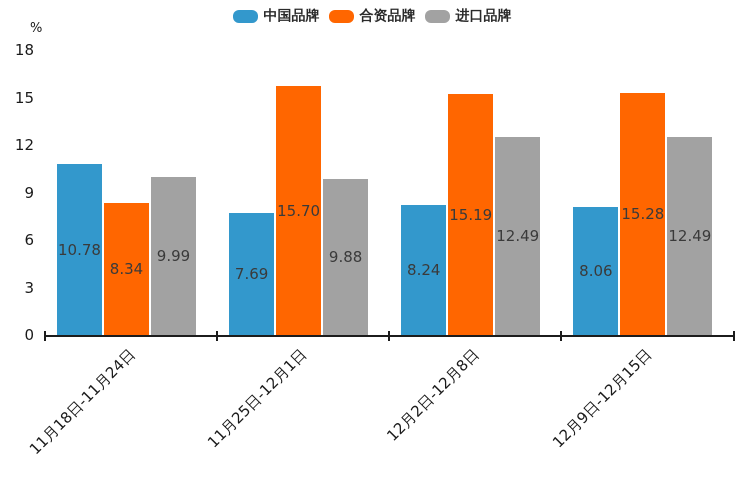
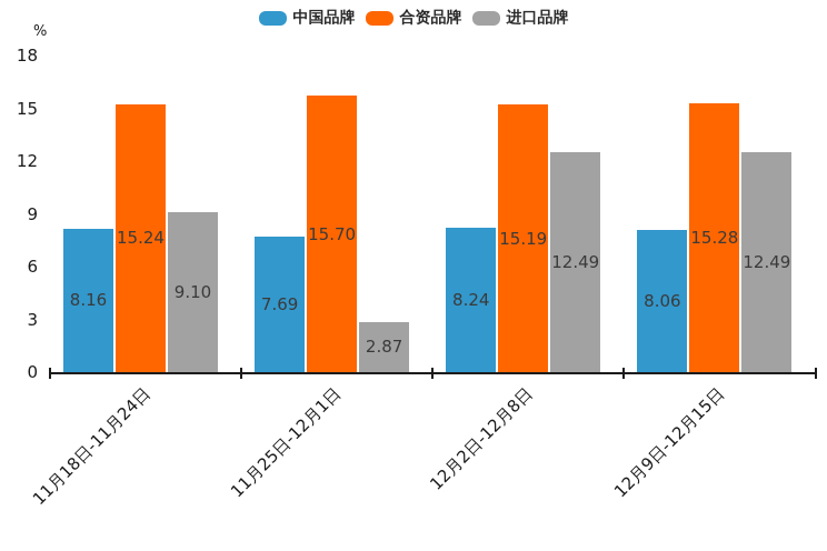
中国品牌/11月18日-11月24日: 10.78 -> 8.16
合资品牌/11月18日-11月24日: 8.34 -> 15.24
进口品牌/11月18日-11月24日: 9.99 -> 9.10
进口品牌/11月25日-12月1日: 9.88 -> 2.87
